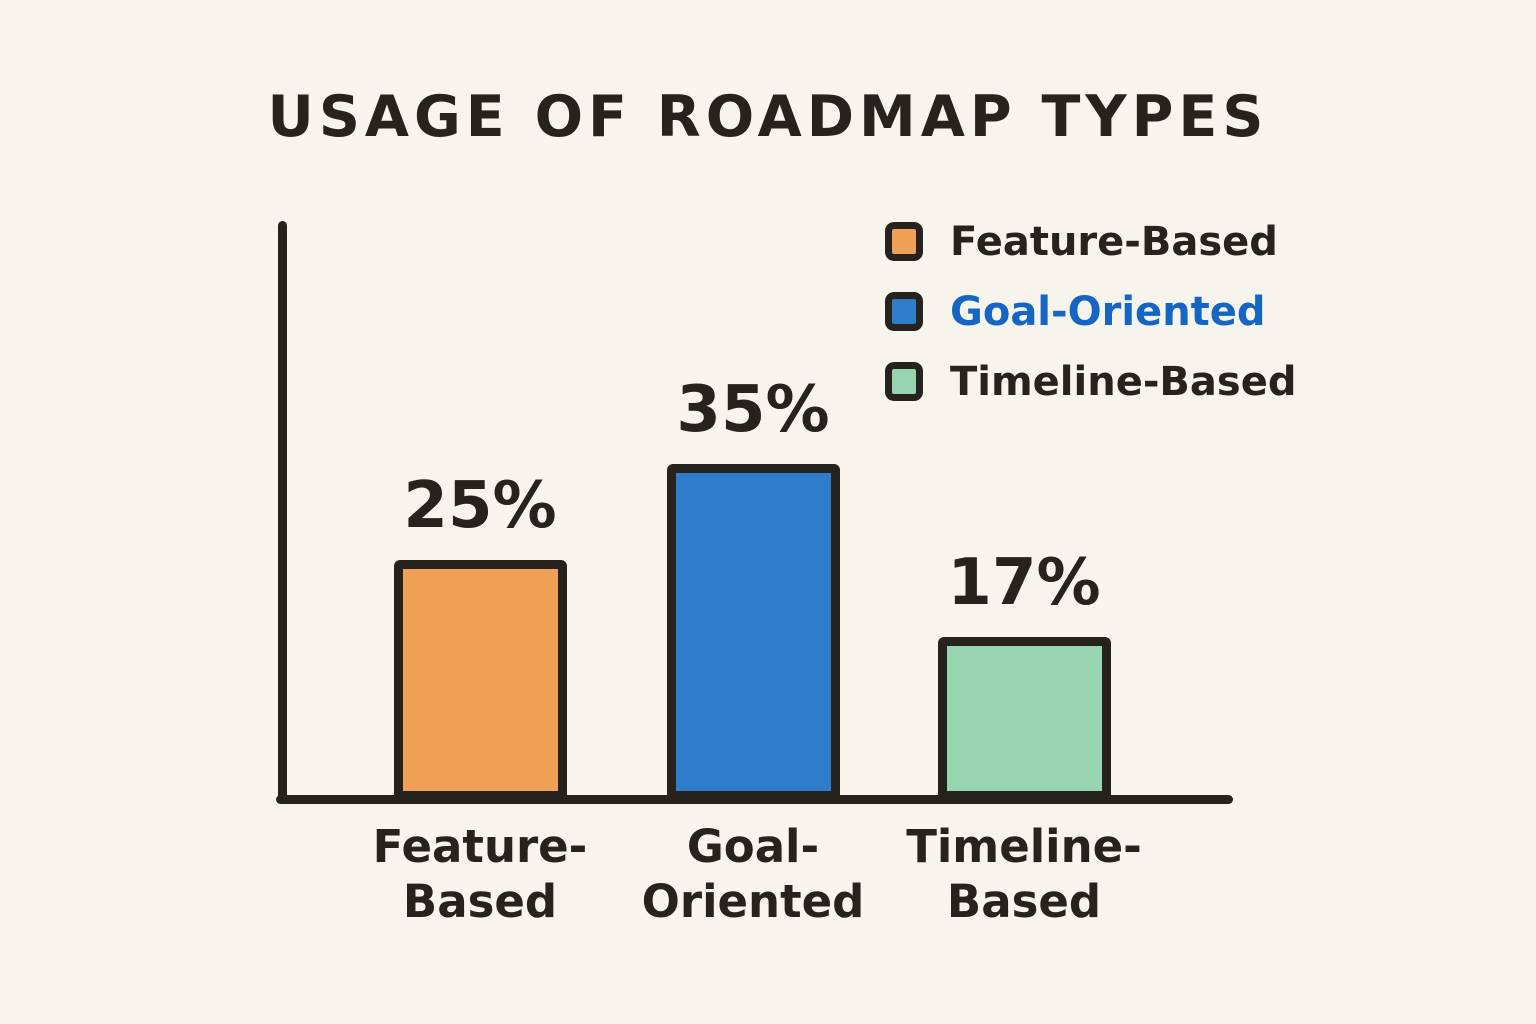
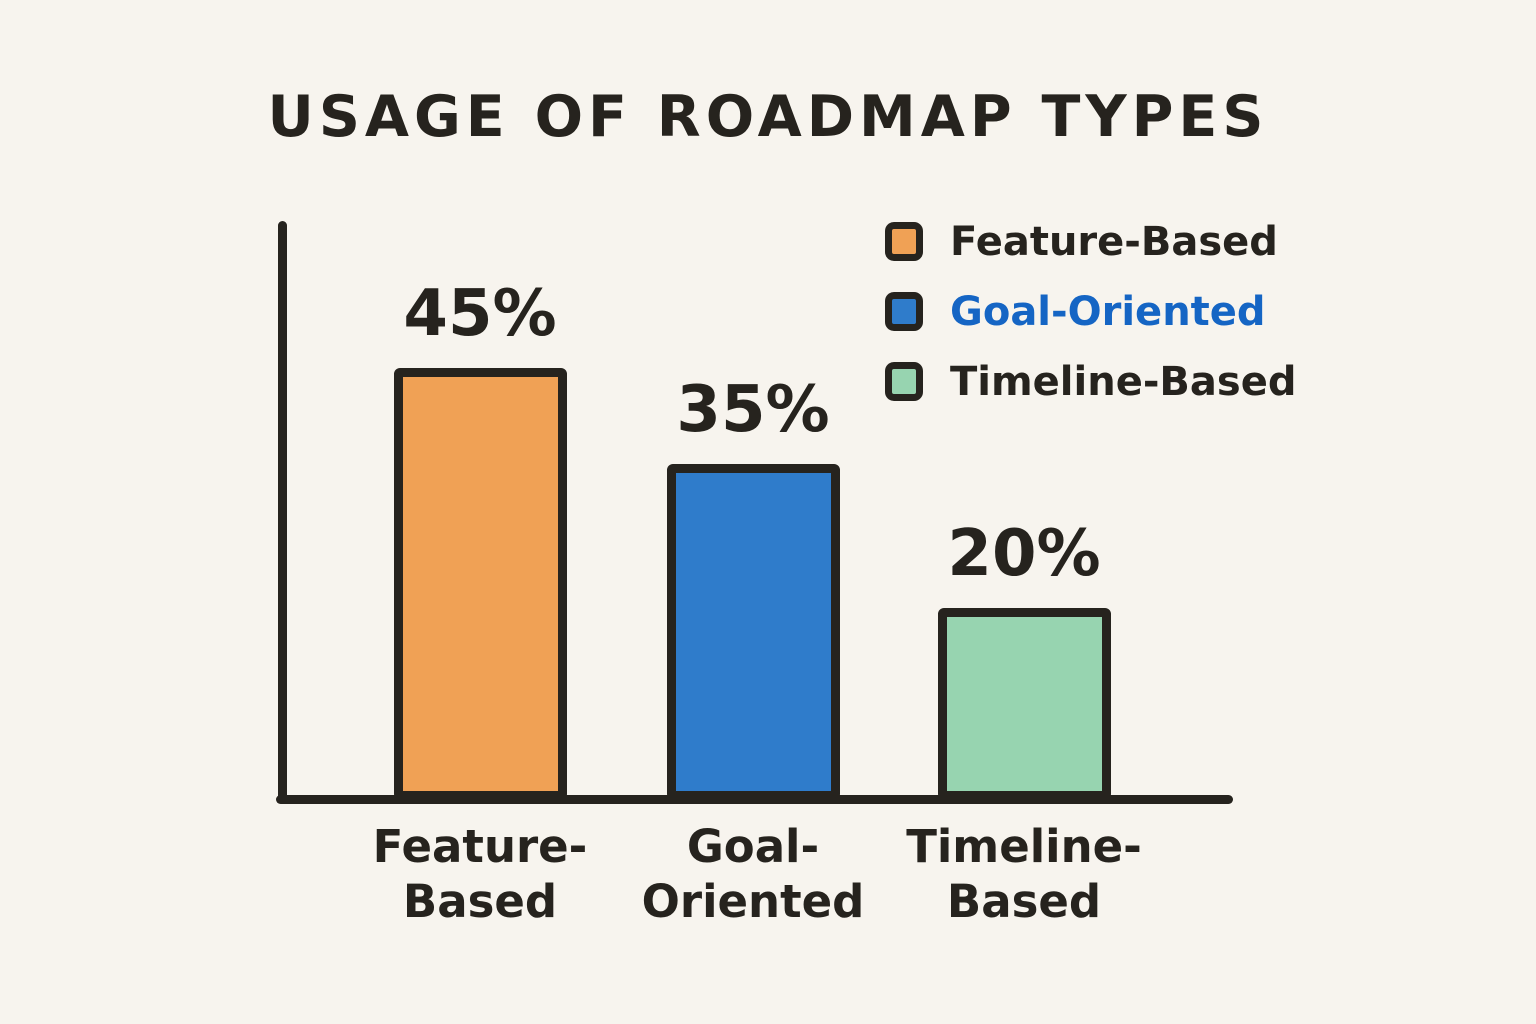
Feature-Based: 25% -> 45%
Timeline-Based: 17% -> 20%
